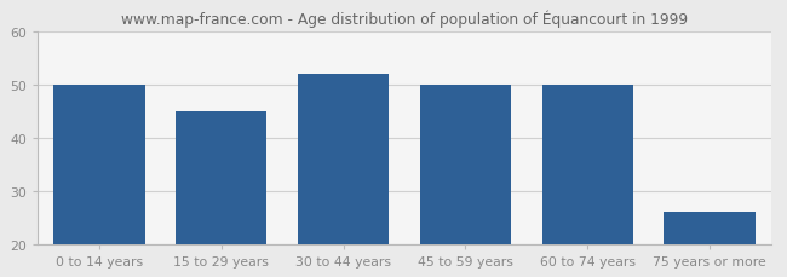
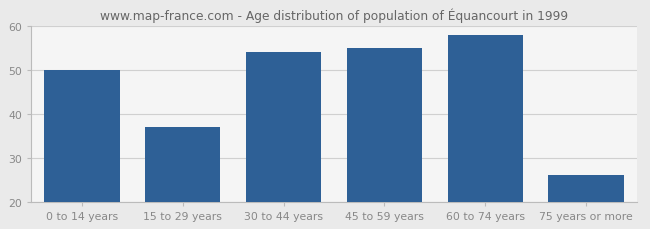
15 to 29 years: 45 -> 37
30 to 44 years: 52 -> 54
45 to 59 years: 50 -> 55
60 to 74 years: 50 -> 58
